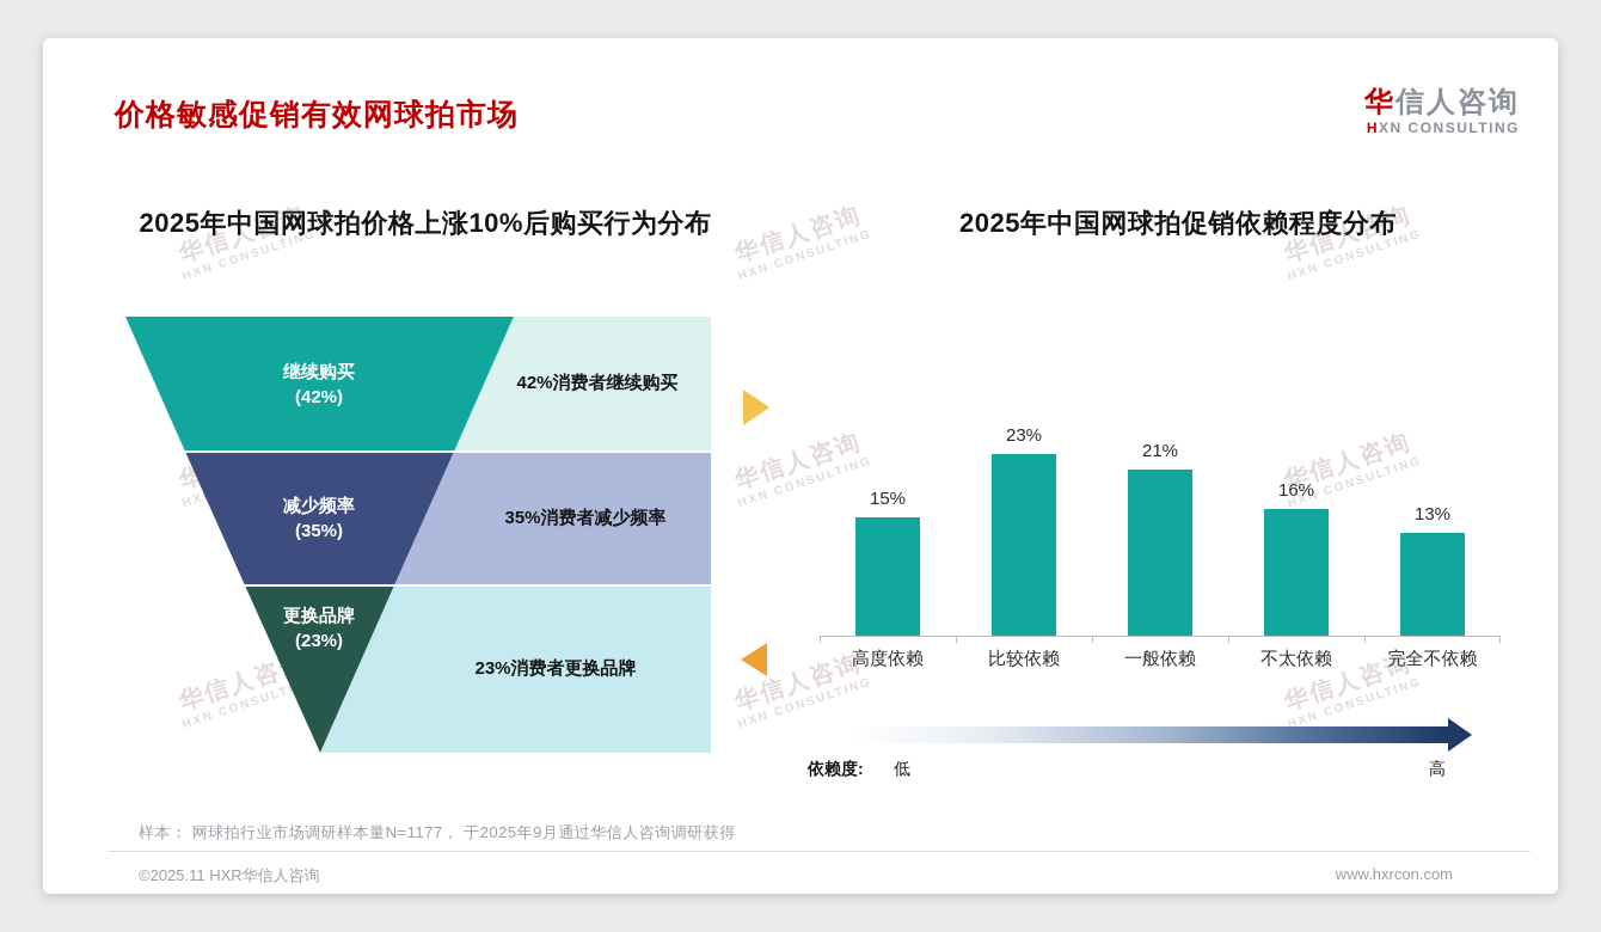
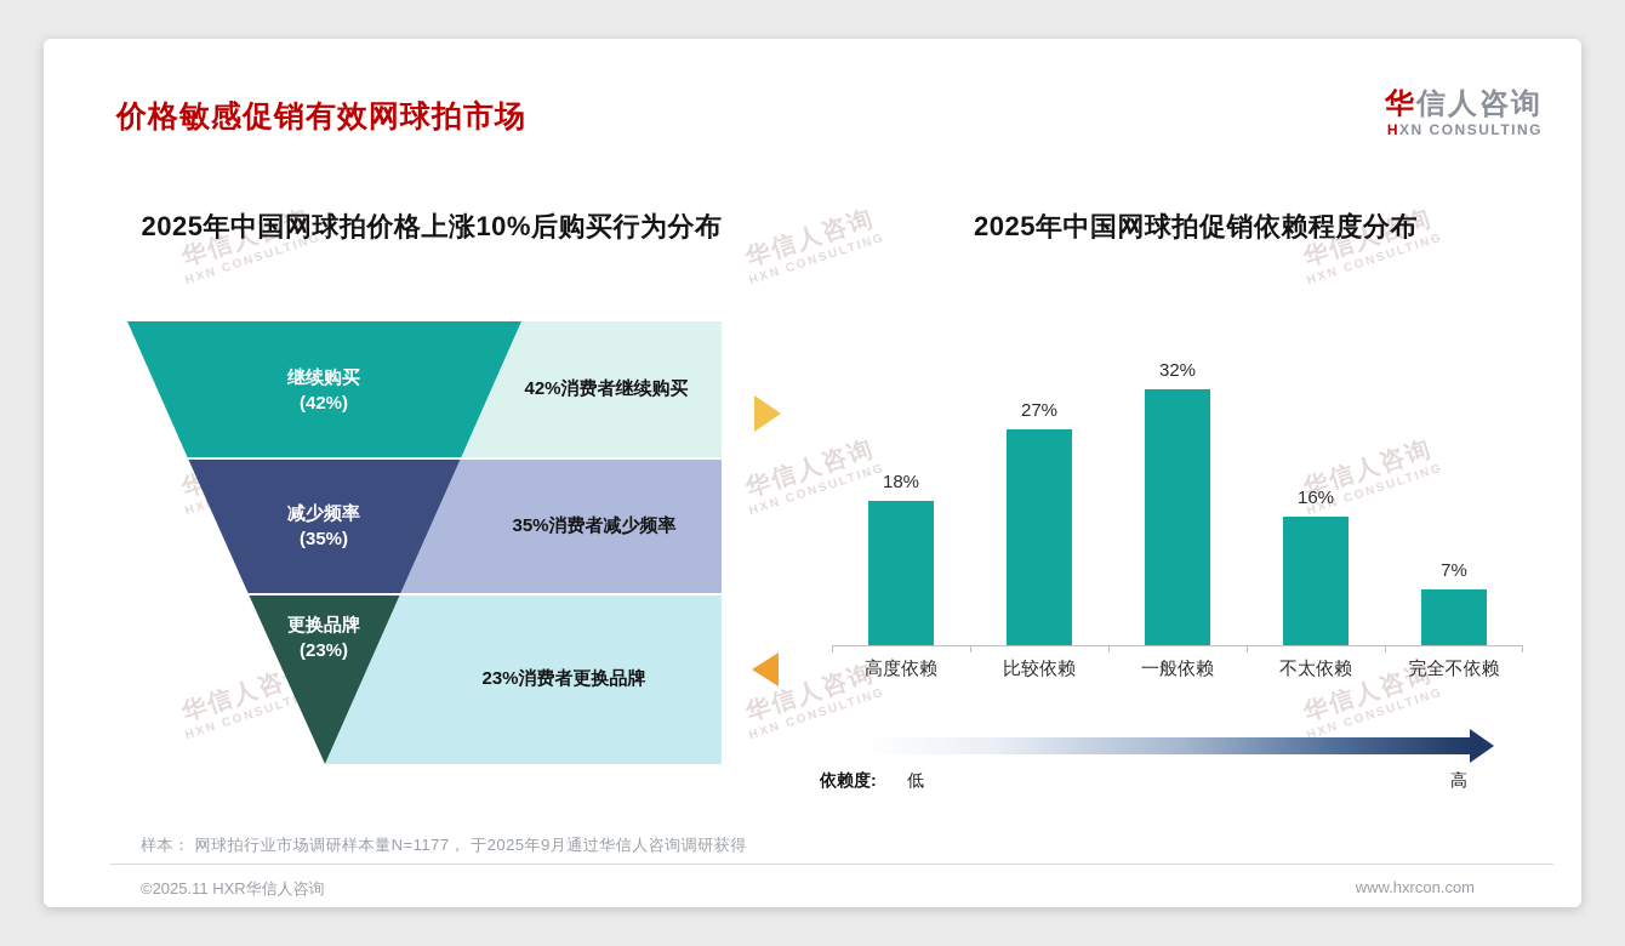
2025年中国网球拍促销依赖程度分布/高度依赖: 15% -> 18%
2025年中国网球拍促销依赖程度分布/比较依赖: 23% -> 27%
2025年中国网球拍促销依赖程度分布/一般依赖: 21% -> 32%
2025年中国网球拍促销依赖程度分布/完全不依赖: 13% -> 7%
